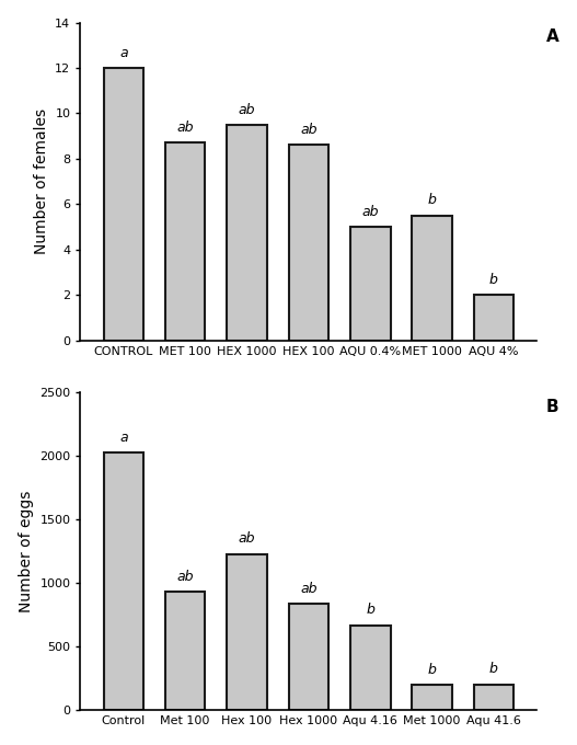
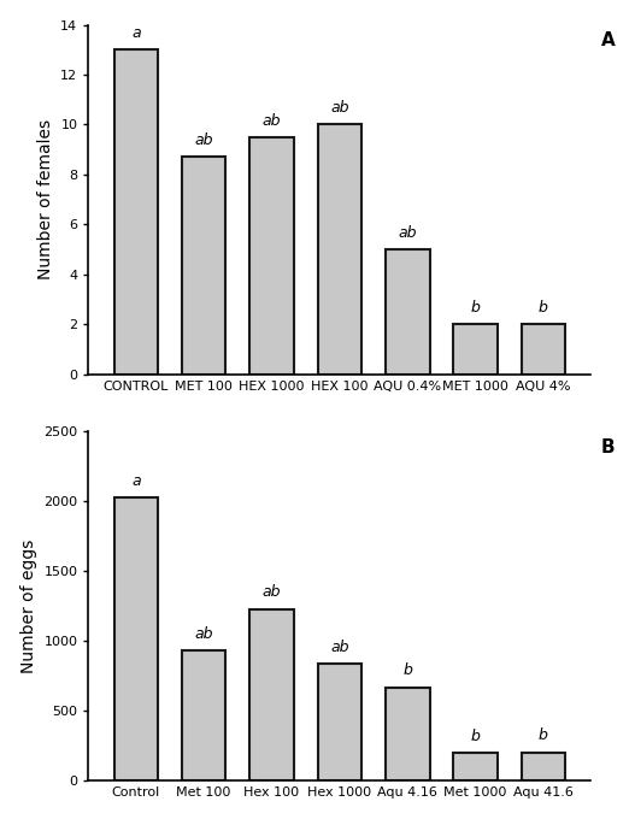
CONTROL: 12.0 -> 13.0
HEX 100: 8.6 -> 10.0
MET 1000: 5.5 -> 2.0
